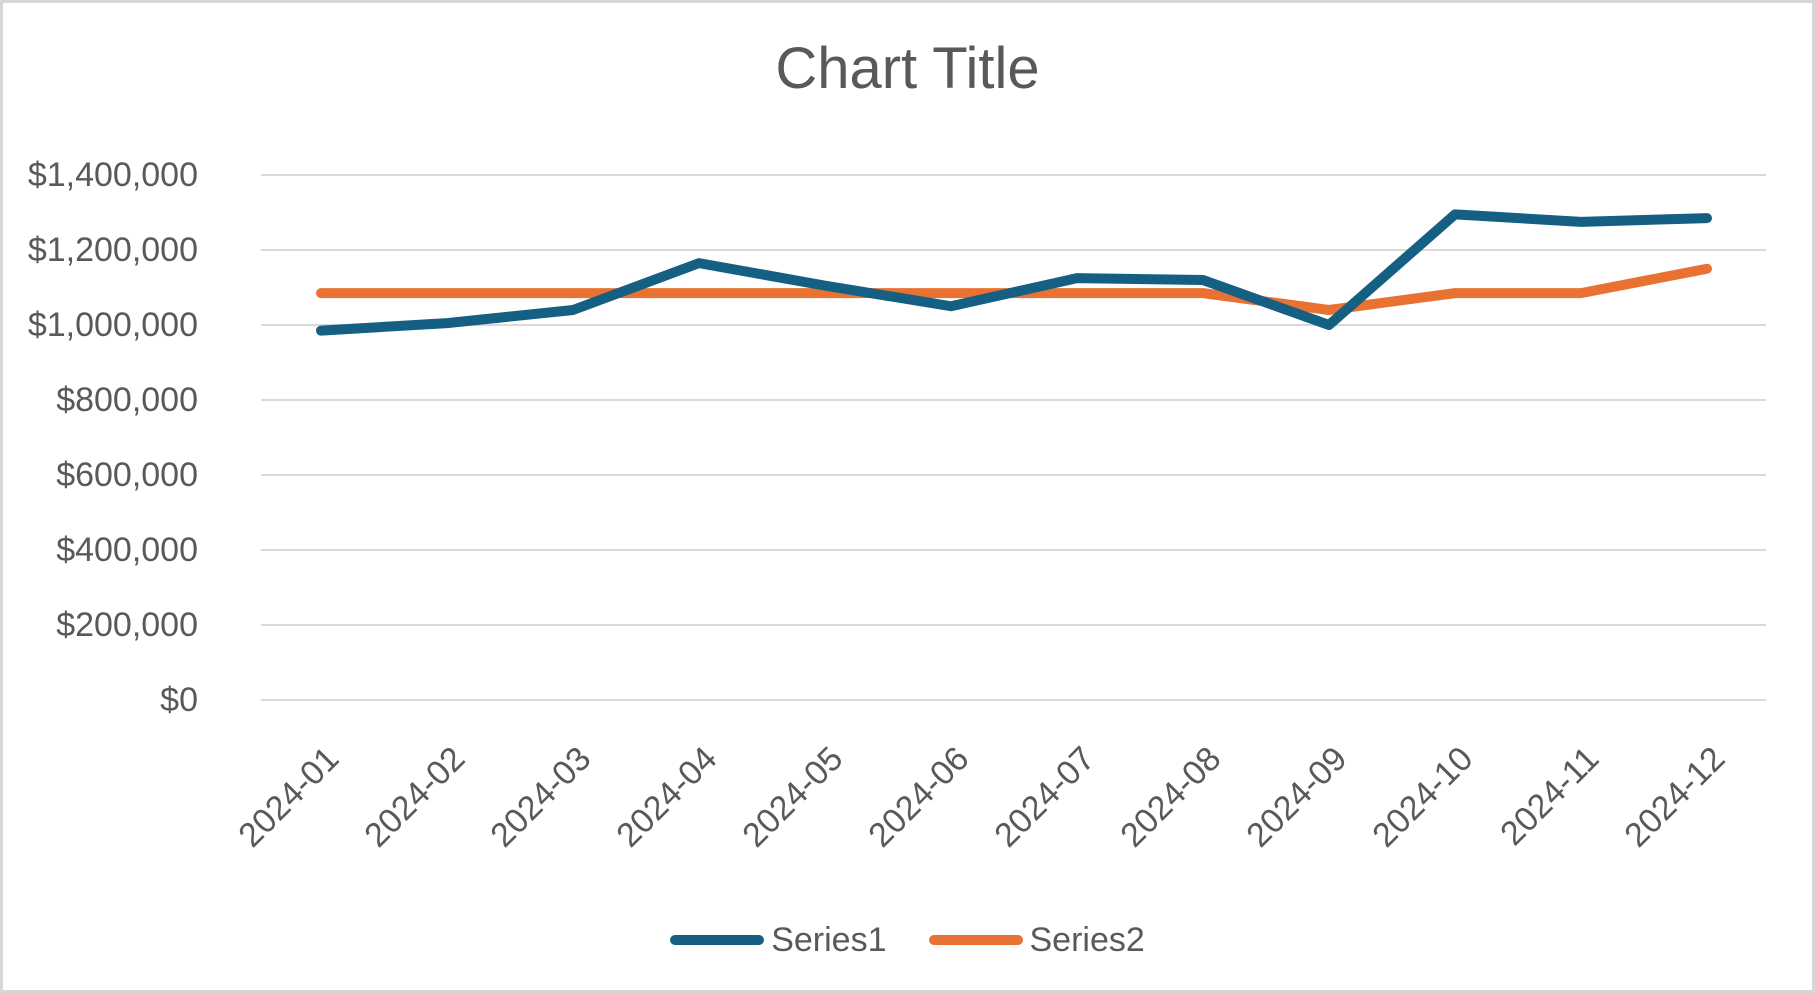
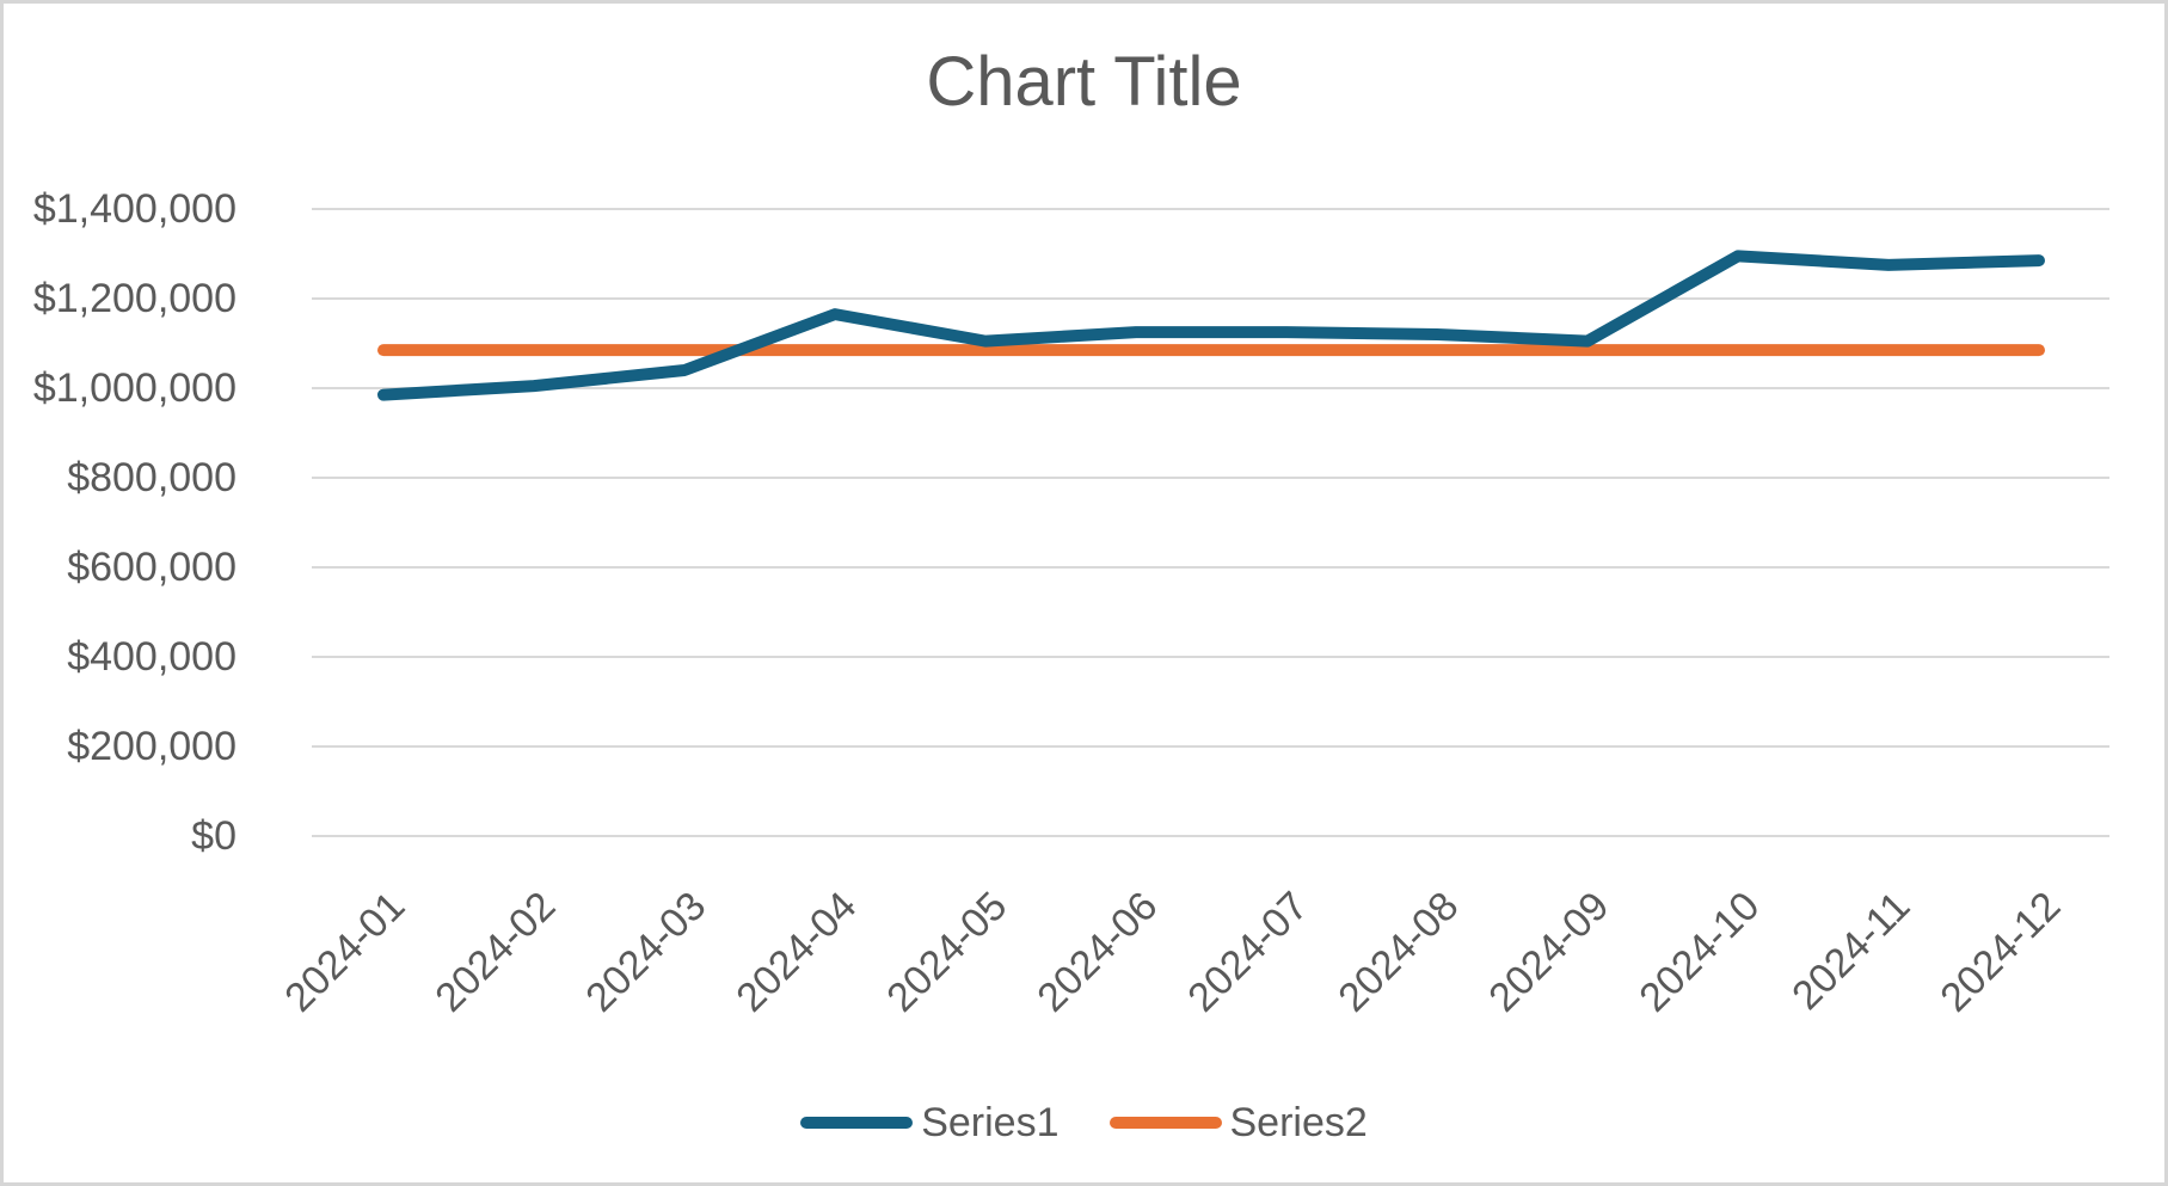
Series1/2024-06: $1050000 -> $1120000
Series1/2024-09: $1000000 -> $1100000
Series2/2024-09: $1040000 -> $1080000
Series2/2024-12: $1150000 -> $1080000
